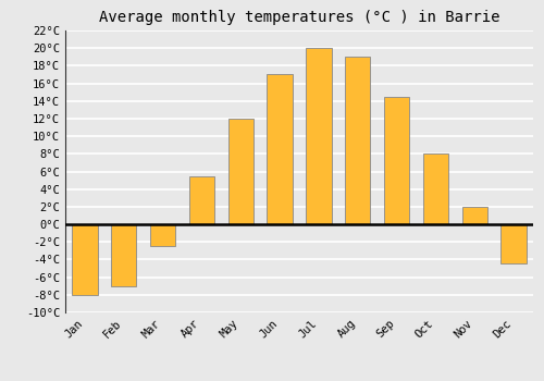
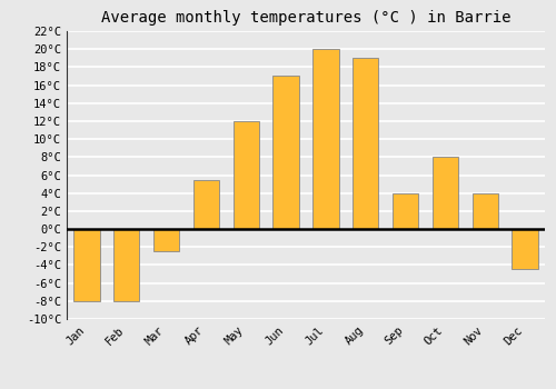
Feb: -7.0°C -> -8.0°C
Sep: 14.5°C -> 4.0°C
Nov: 2.0°C -> 4.0°C
